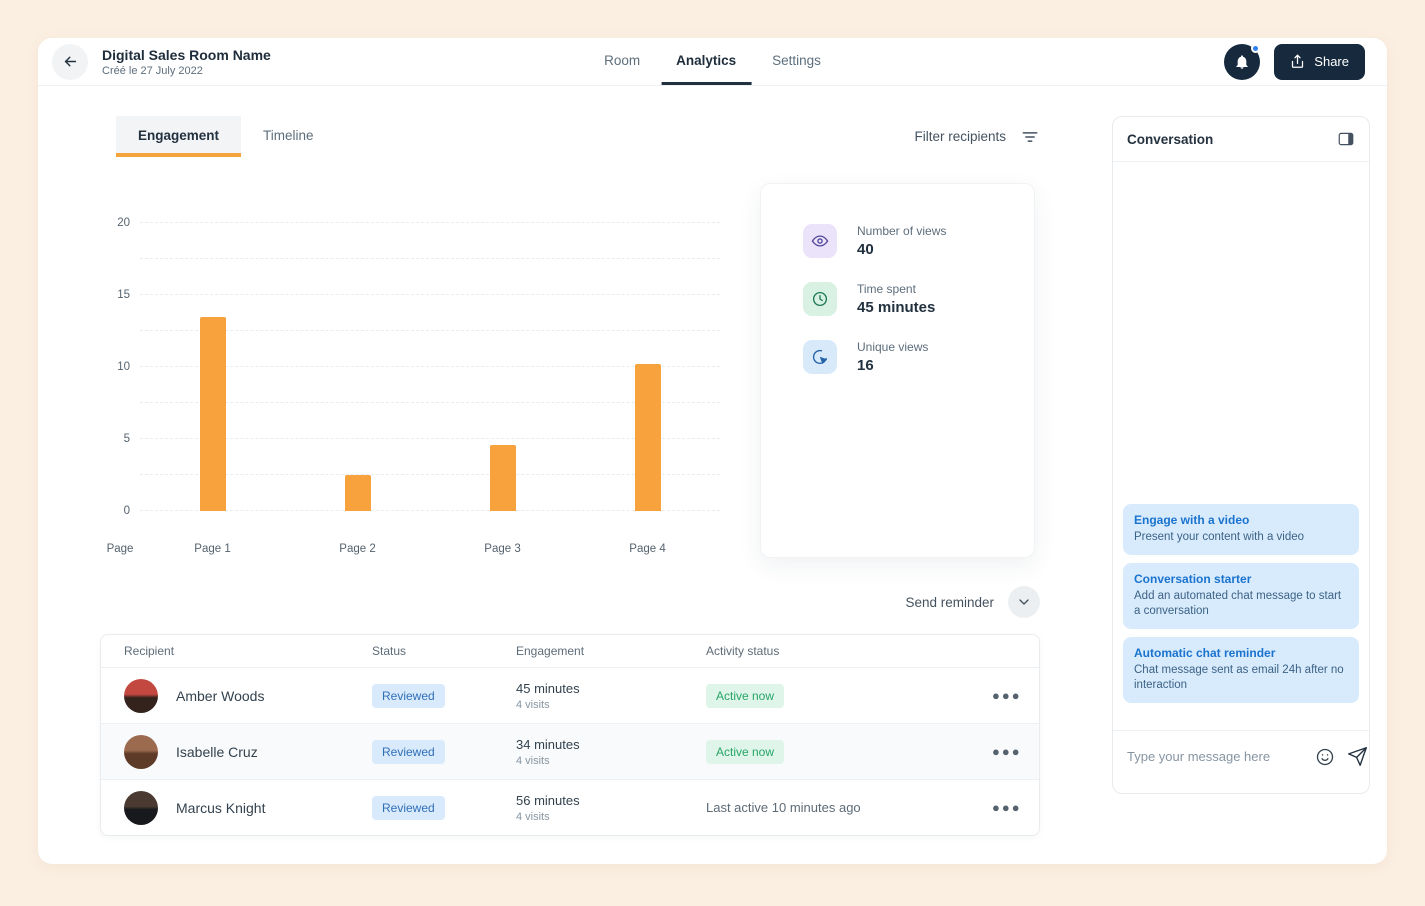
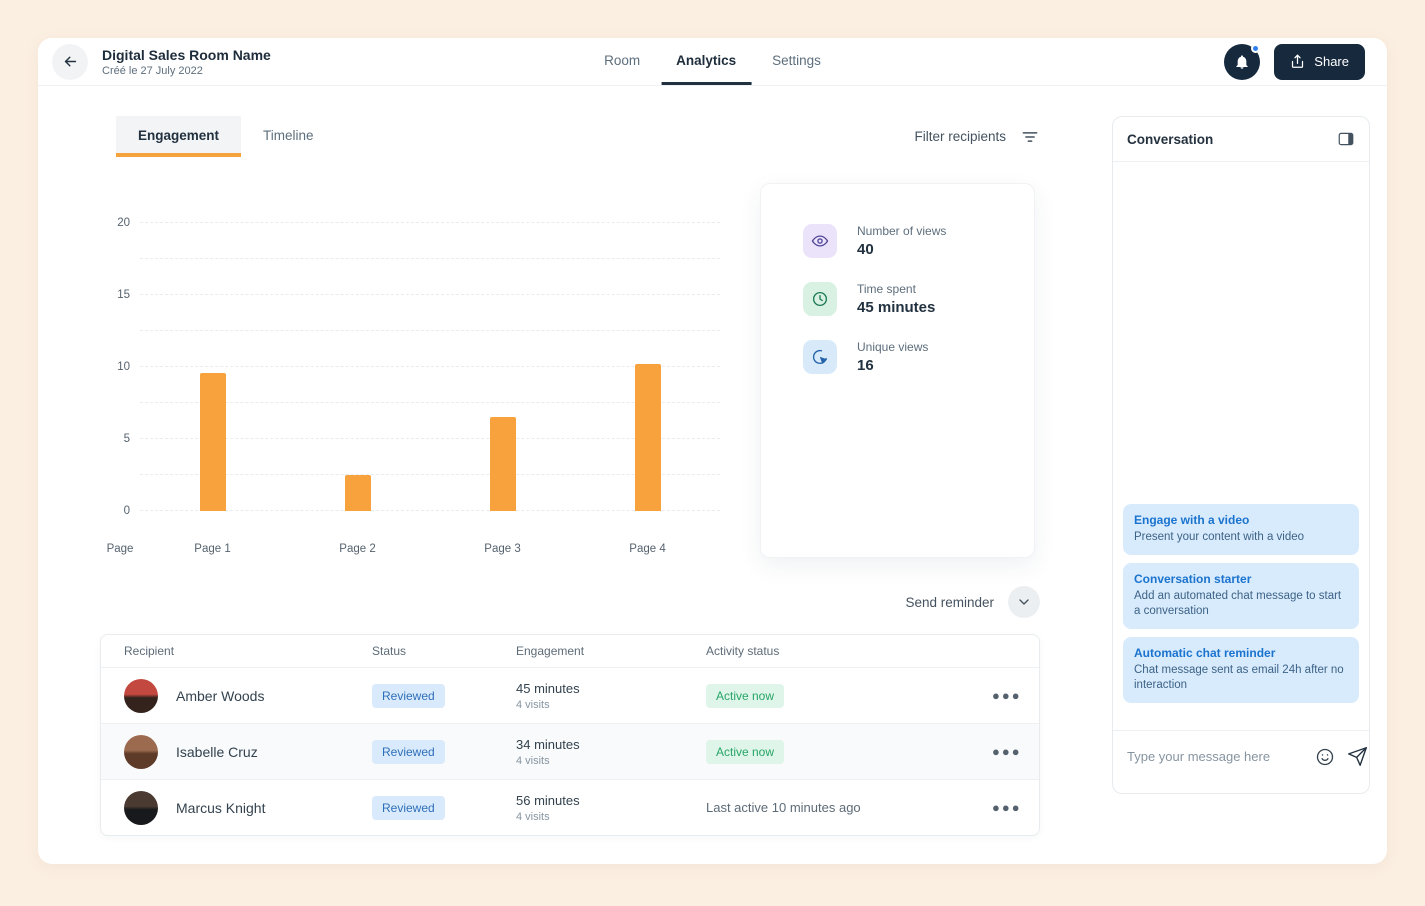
Page 1: 13.5 -> 9.6
Page 3: 4.6 -> 6.5
